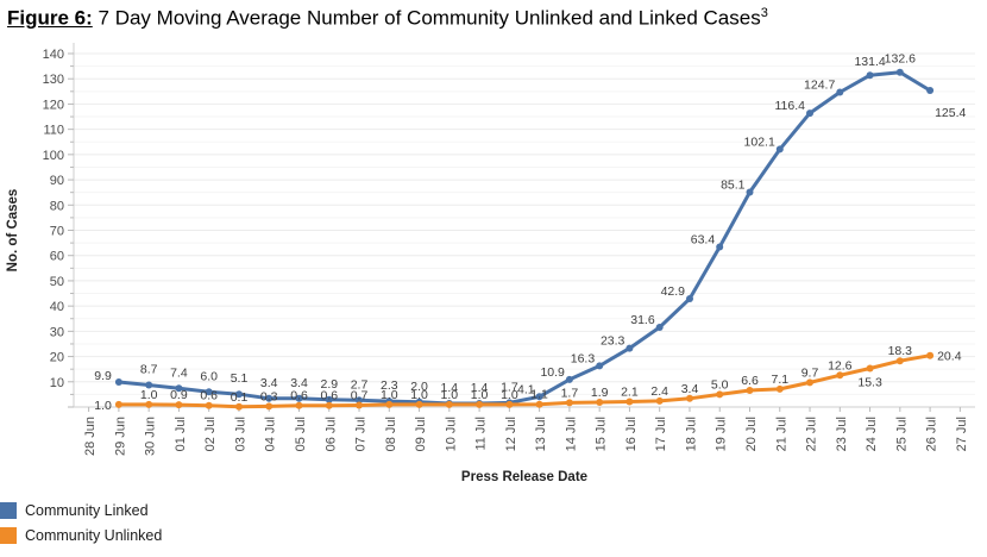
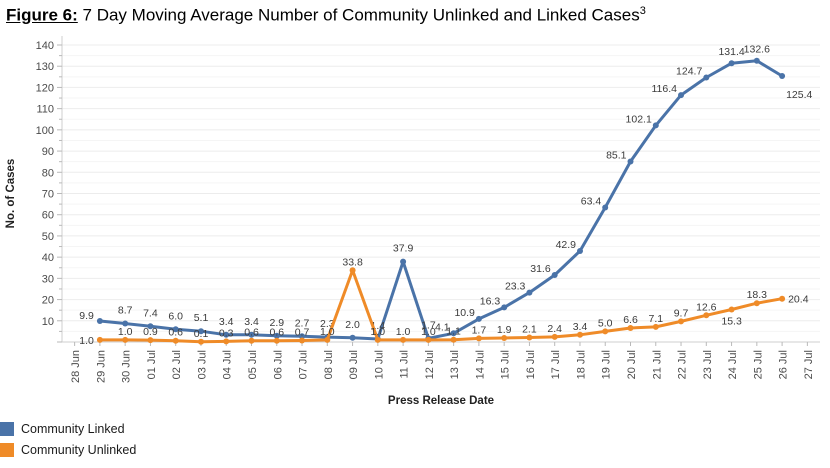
Community Unlinked/09 Jul: 1.0 -> 33.8
Community Linked/11 Jul: 1.4 -> 37.9
